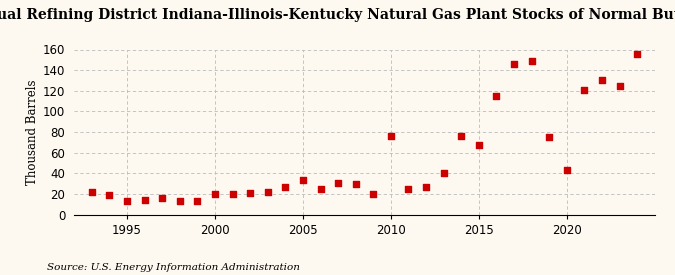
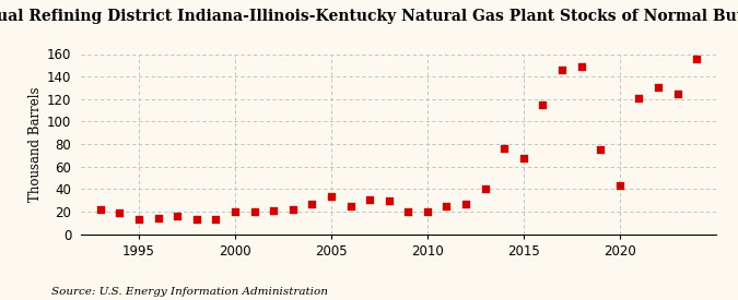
2010: 76 -> 20
